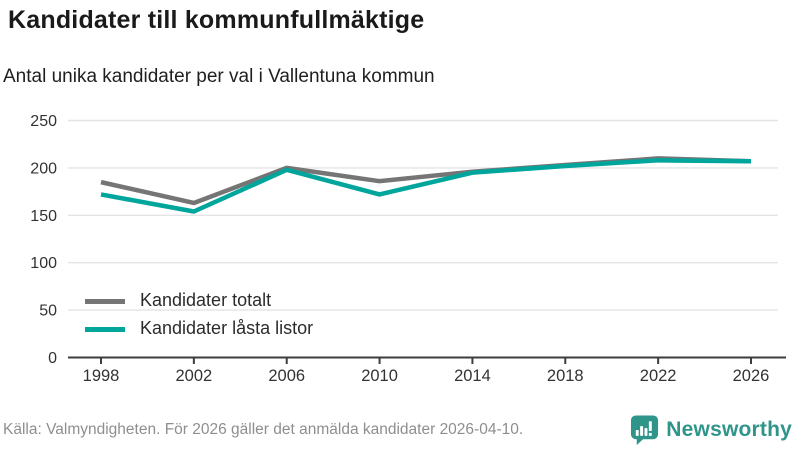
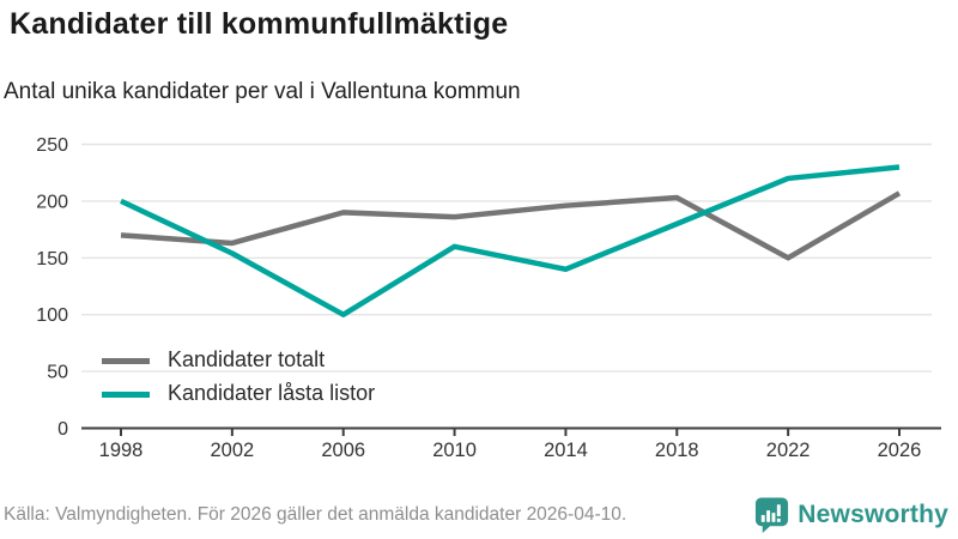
Kandidater totalt/1998: 180 -> 170
Kandidater låsta listor/1998: 170 -> 200
Kandidater totalt/2006: 200 -> 190
Kandidater låsta listor/2006: 200 -> 100
Kandidater låsta listor/2010: 170 -> 160
Kandidater låsta listor/2014: 200 -> 140
Kandidater låsta listor/2018: 200 -> 180
Kandidater totalt/2022: 210 -> 150
Kandidater låsta listor/2022: 210 -> 220
Kandidater låsta listor/2026: 210 -> 230
